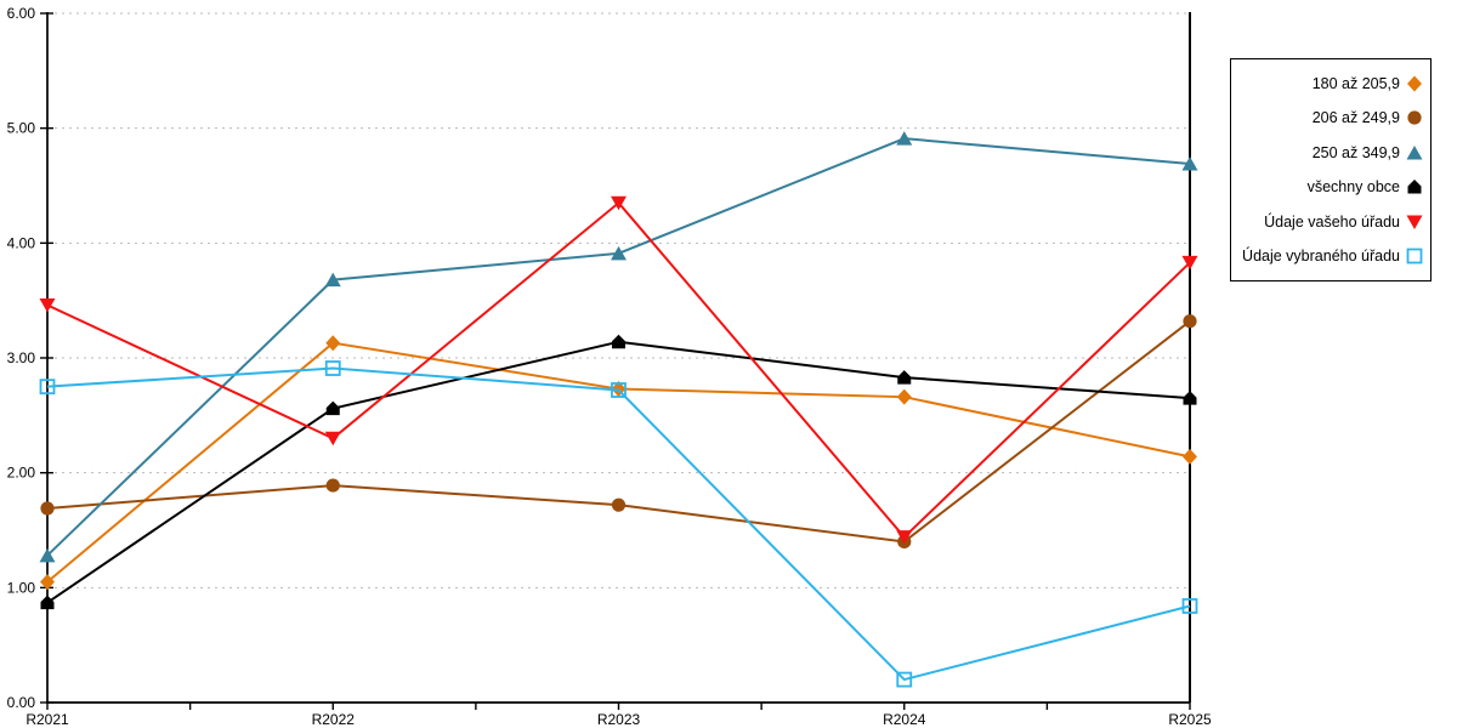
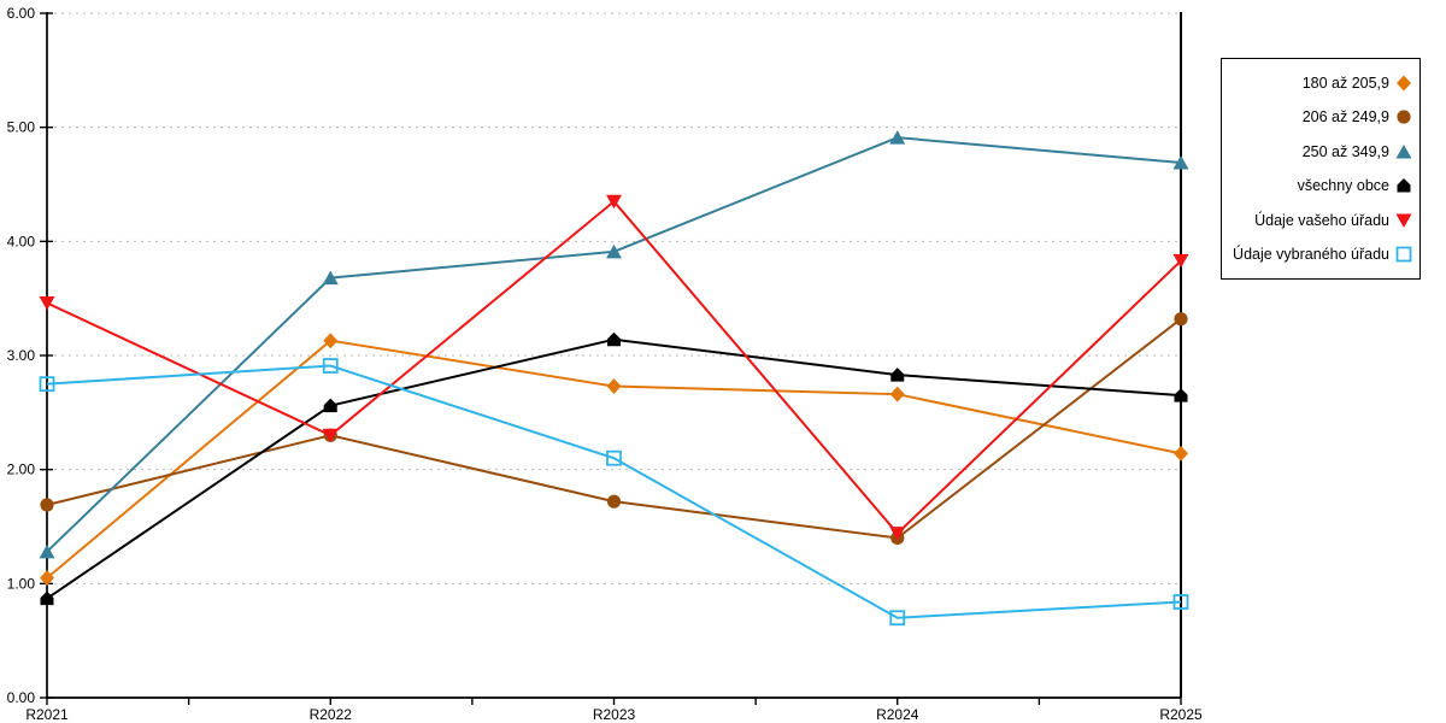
206 až 249,9/R2022: 1.9 -> 2.3
Údaje vybraného úřadu/R2023: 2.7 -> 2.1
Údaje vybraného úřadu/R2024: 0.2 -> 0.7
